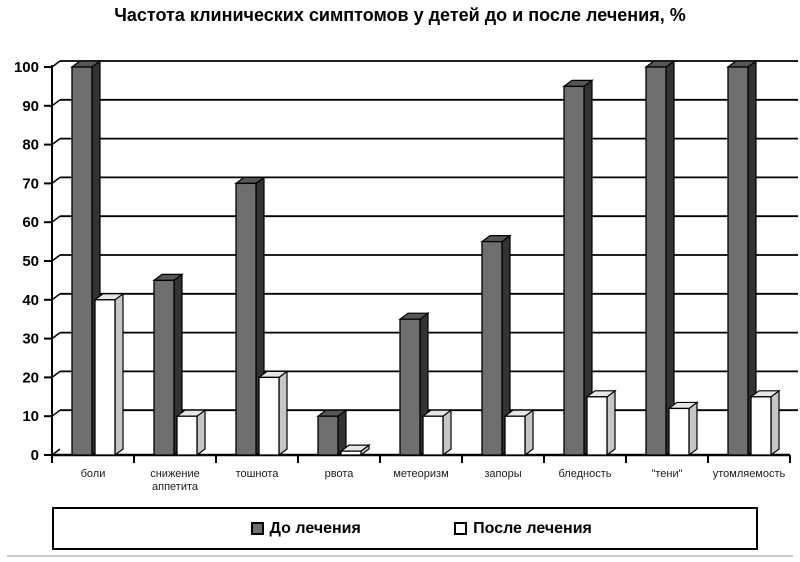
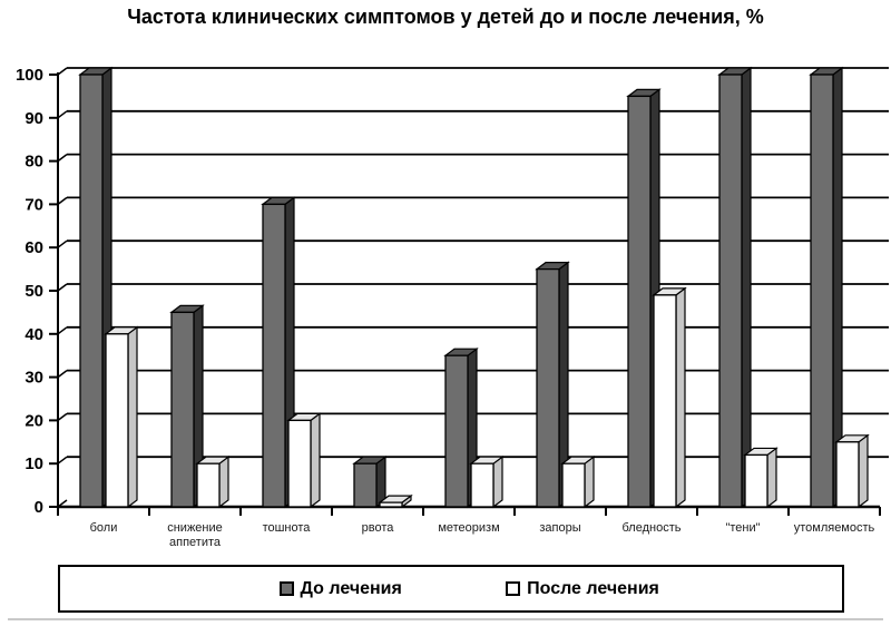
После лечения/бледность: 15 -> 49
